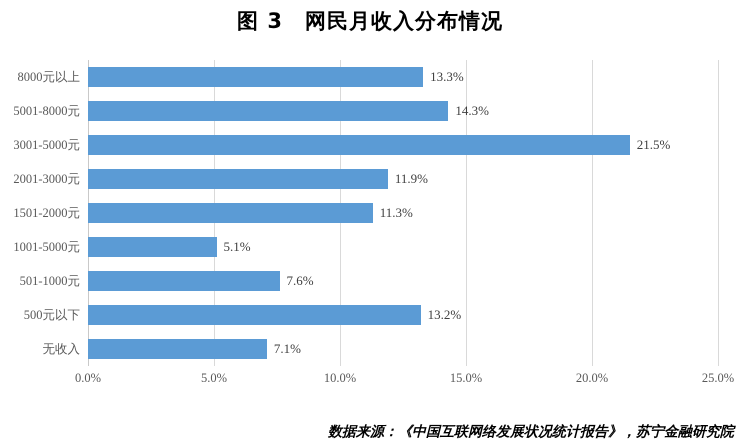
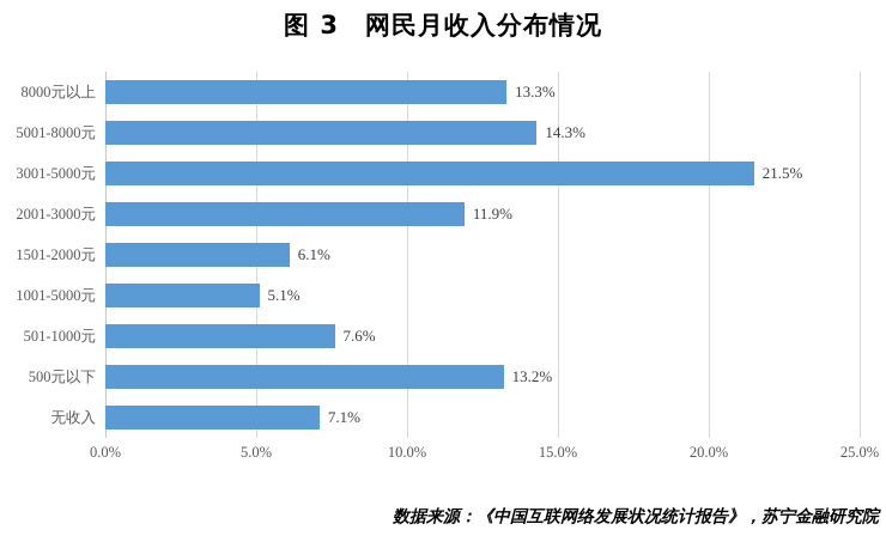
1501-2000元: 11.3% -> 6.1%
